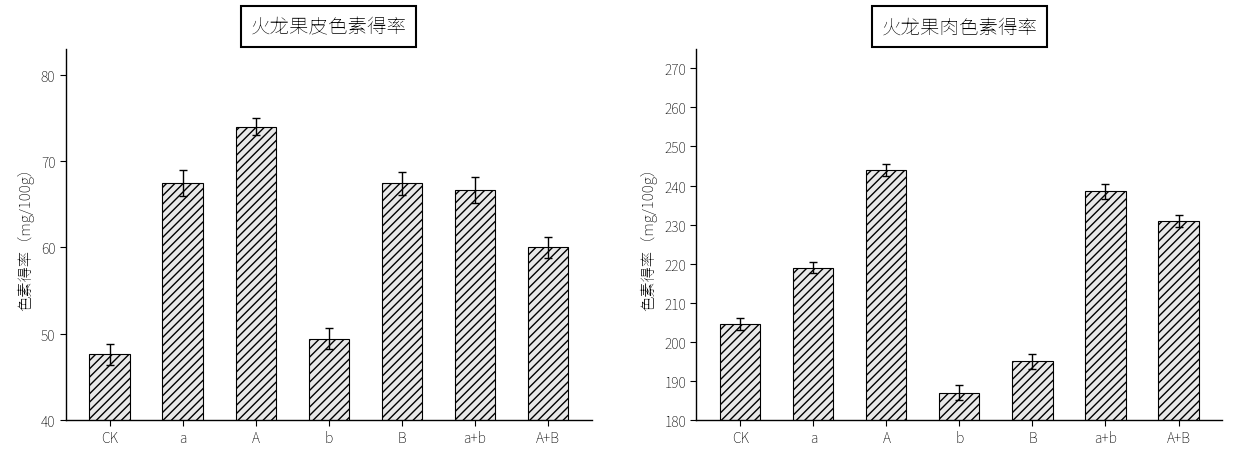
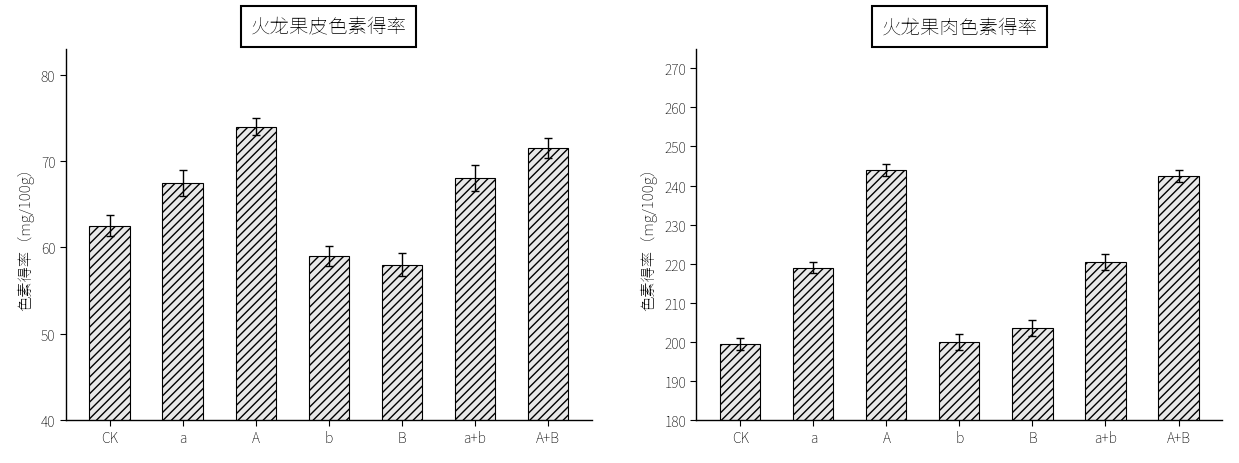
火龙果皮色素得率/CK: 47.6 -> 62.5
火龙果皮色素得率/b: 49.4 -> 59.0
火龙果皮色素得率/B: 67.4 -> 58.0
火龙果皮色素得率/a+b: 66.6 -> 68.0
火龙果皮色素得率/A+B: 60.0 -> 71.5
火龙果肉色素得率/CK: 204.5 -> 199.5
火龙果肉色素得率/b: 187.0 -> 200.0
火龙果肉色素得率/B: 195.0 -> 203.5
火龙果肉色素得率/a+b: 238.5 -> 220.5
火龙果肉色素得率/A+B: 231.0 -> 242.5
